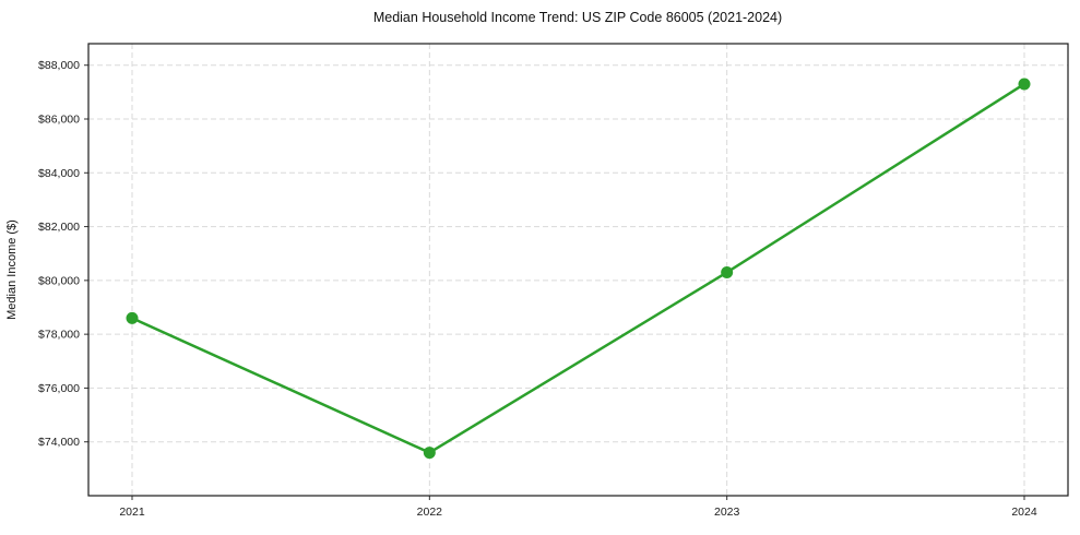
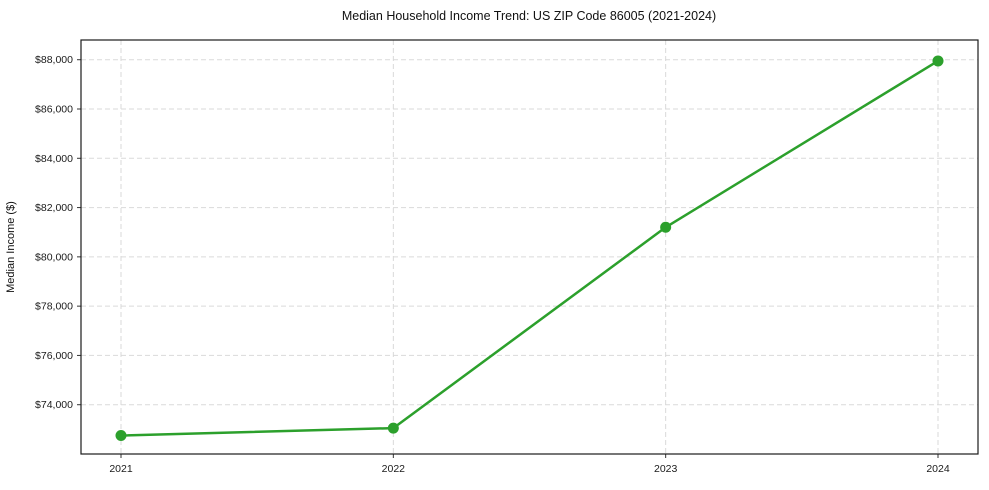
2021: $78600 -> $72800
2022: $73600 -> $73000
2023: $80300 -> $81200
2024: $87300 -> $88000
